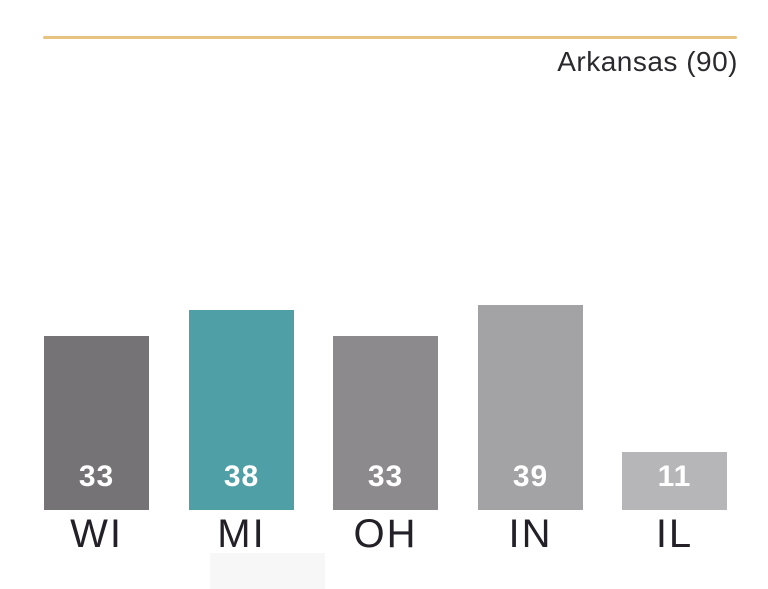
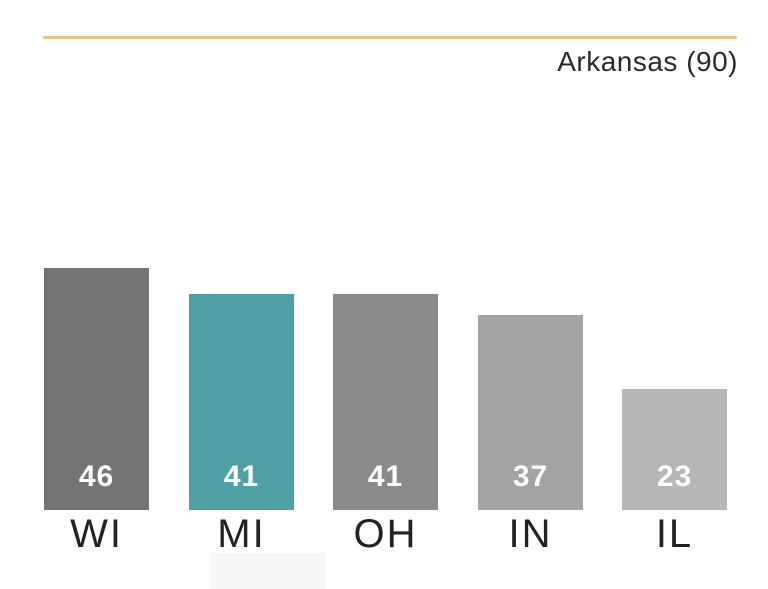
WI: 33 -> 46
MI: 38 -> 41
OH: 33 -> 41
IN: 39 -> 37
IL: 11 -> 23
